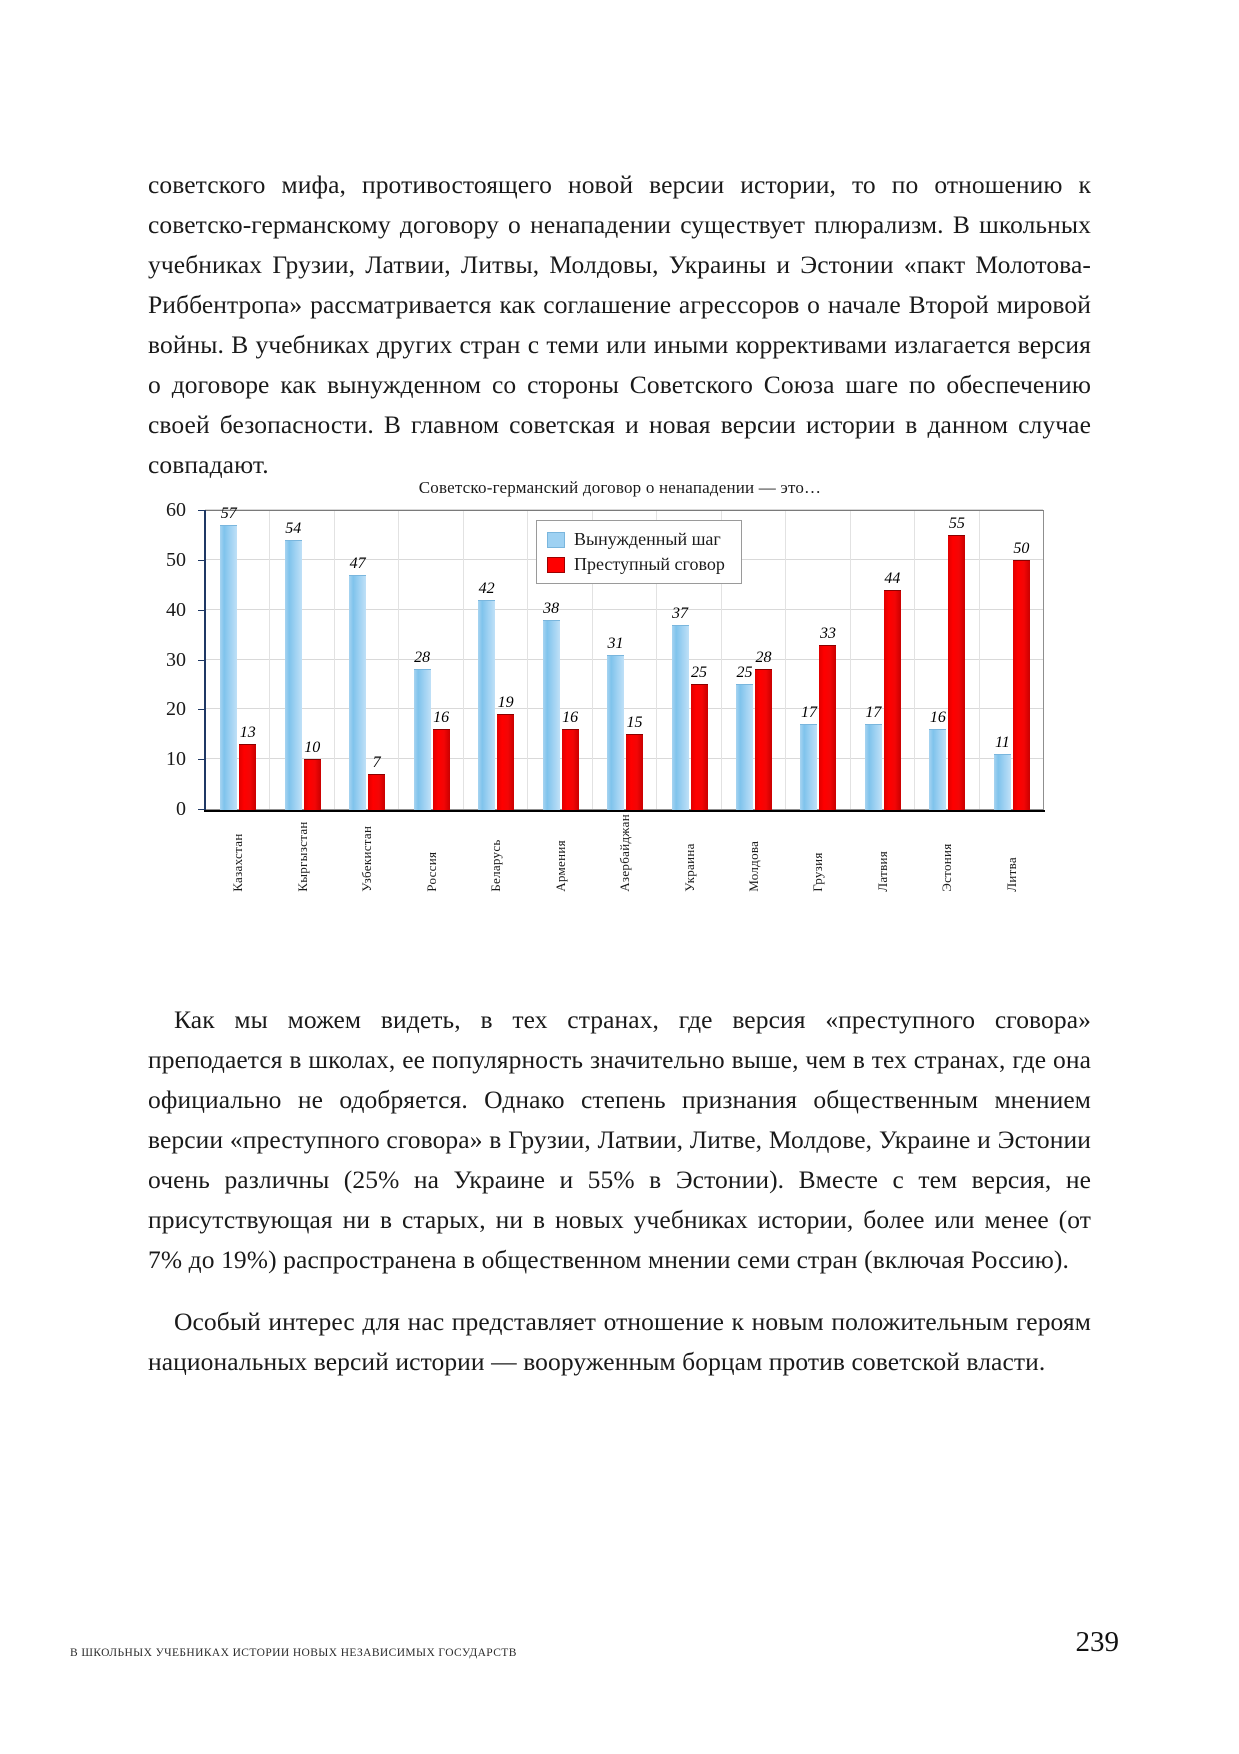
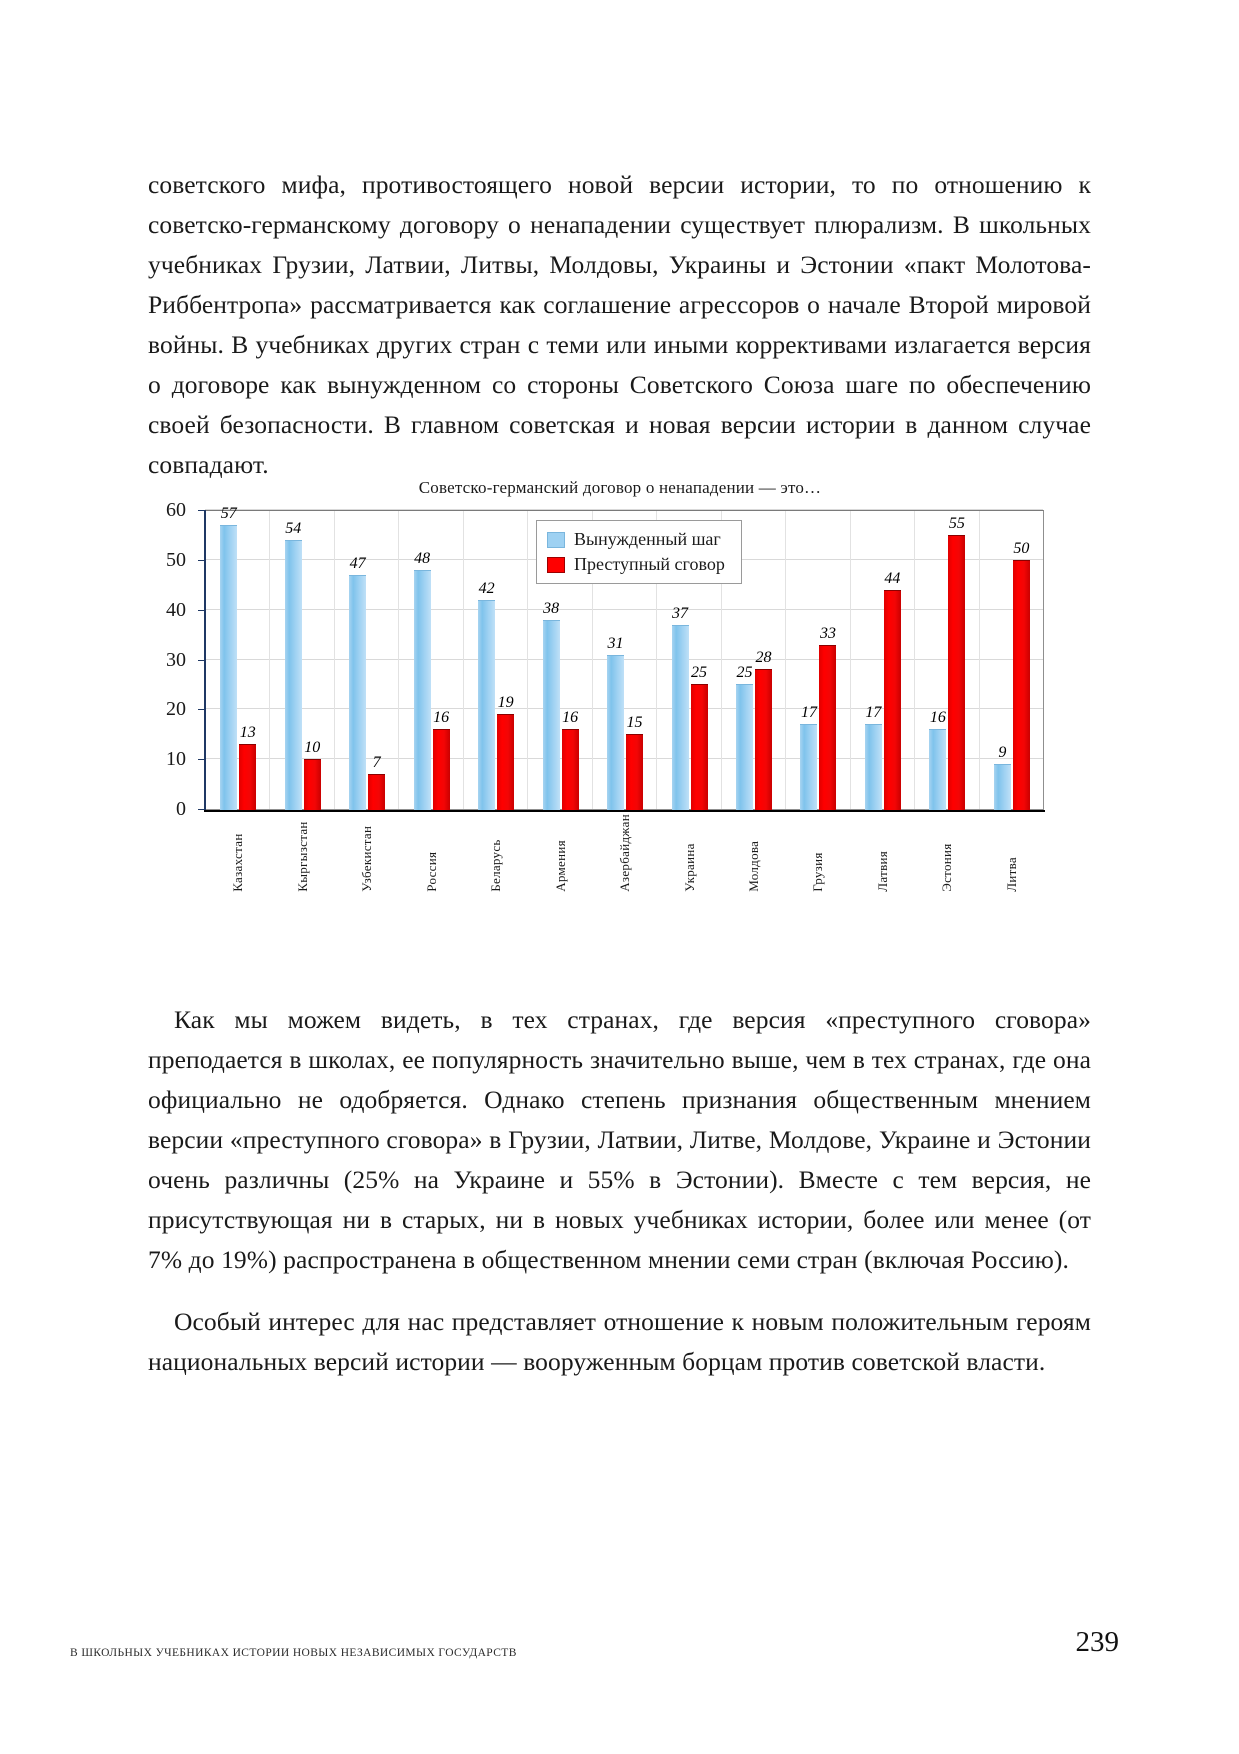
Вынужденный шаг/Россия: 28 -> 48
Вынужденный шаг/Литва: 11 -> 9
